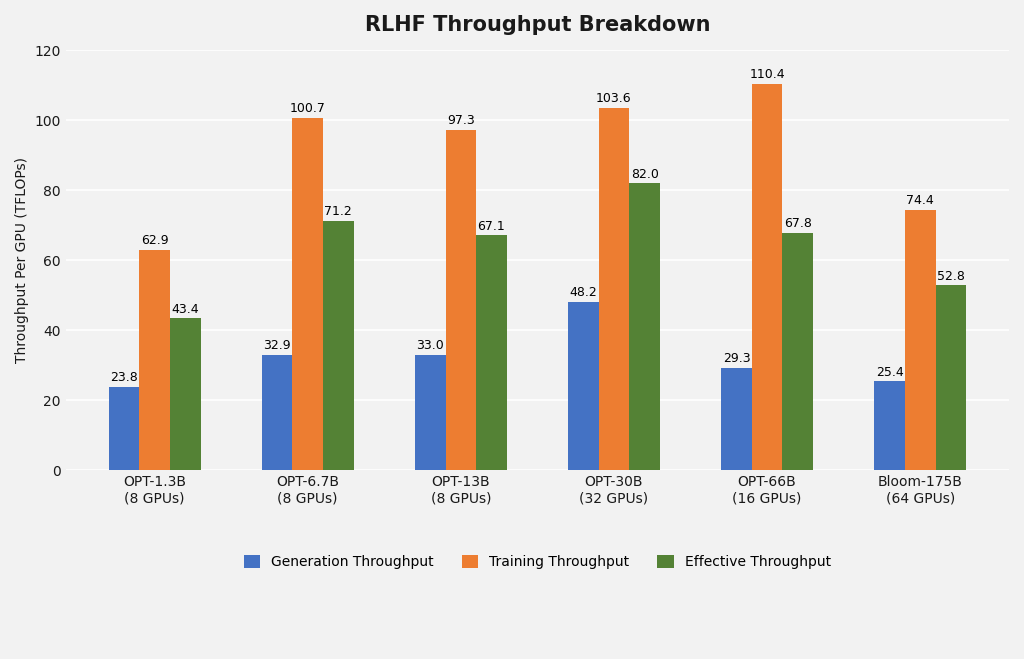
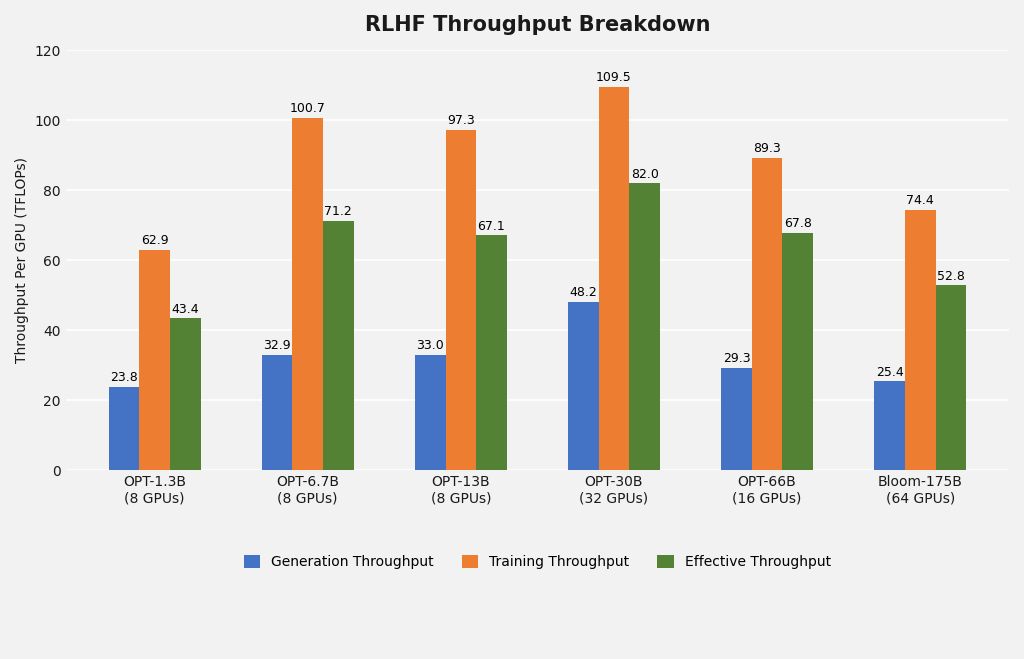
Training Throughput/OPT-30B (32 GPUs): 103.6 -> 109.5
Training Throughput/OPT-66B (16 GPUs): 110.4 -> 89.3
